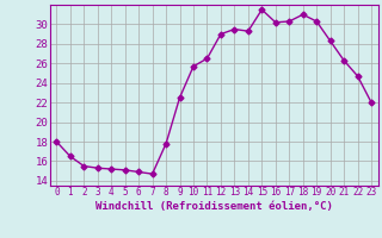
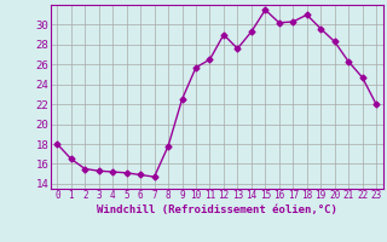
13: 29.5 -> 27.6
19: 30.3 -> 29.6
